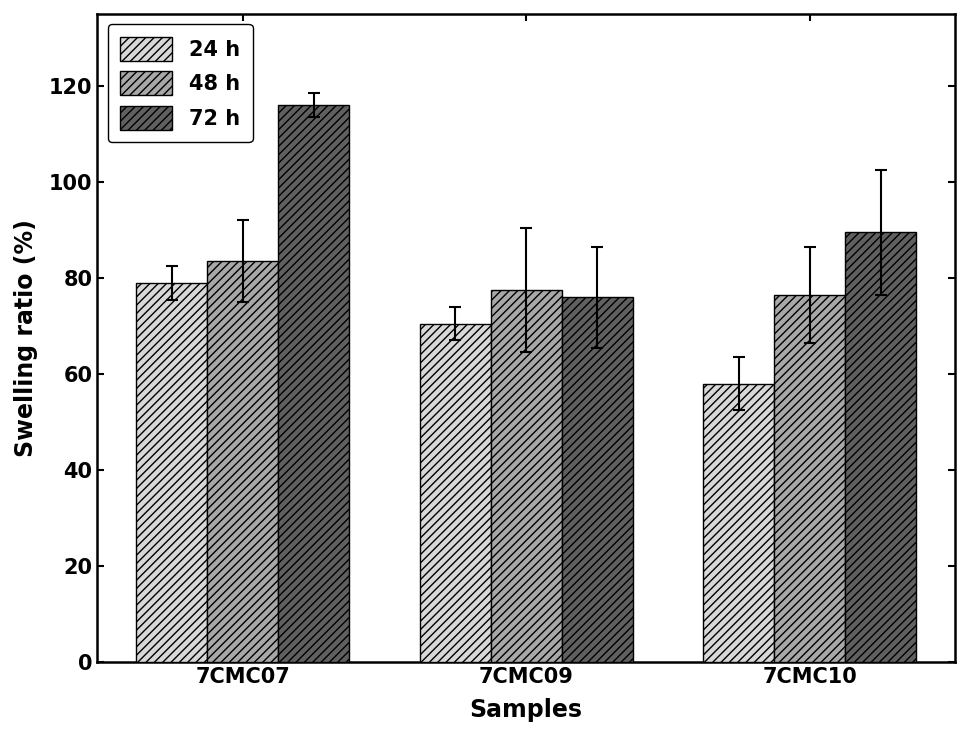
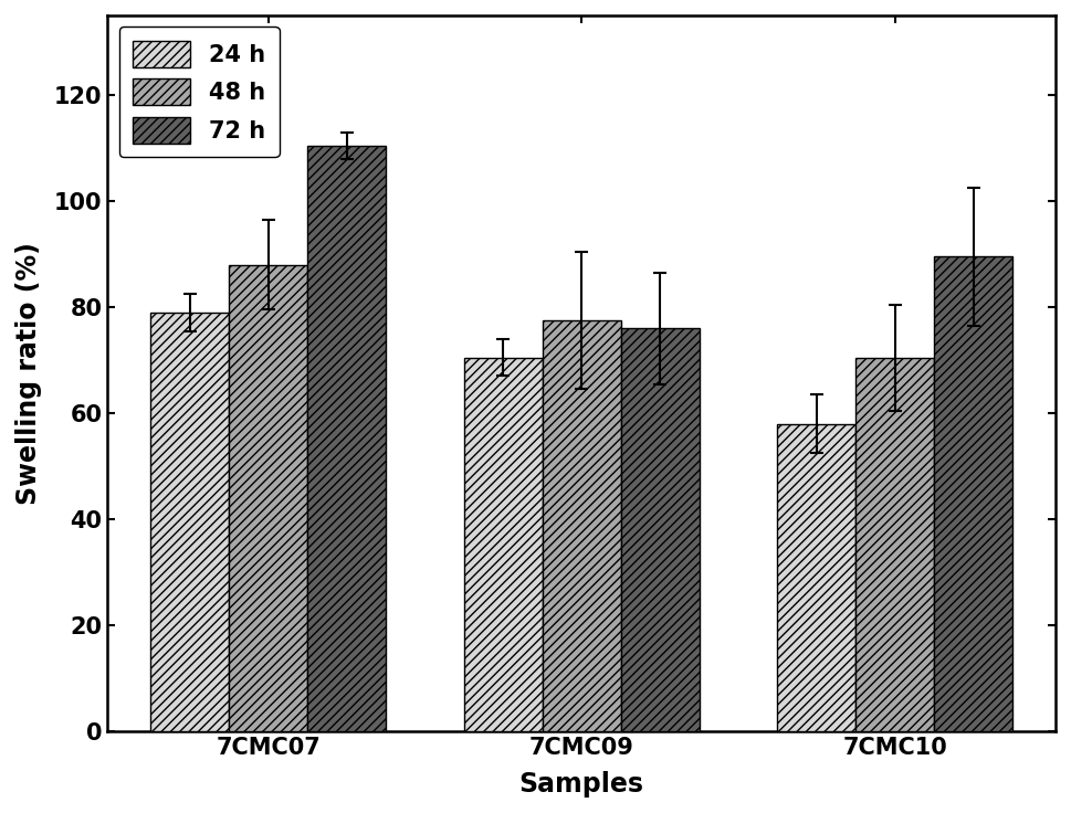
48 h/7CMC07: 83.5 -> 88.0
72 h/7CMC07: 116.0 -> 110.5
48 h/7CMC10: 76.5 -> 70.5
